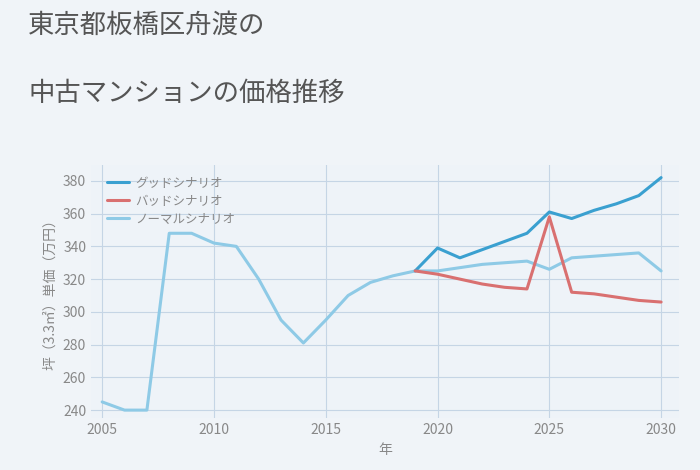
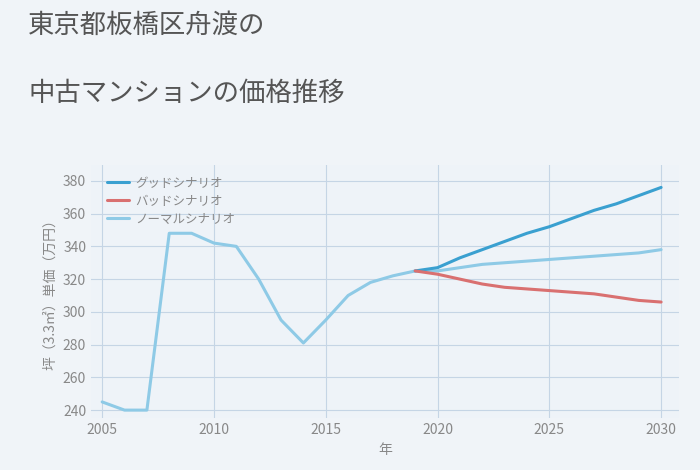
グッドシナリオ/2020: 339 -> 327
ノーマルシナリオ/2025: 326 -> 332
グッドシナリオ/2025: 361 -> 352
バッドシナリオ/2025: 358 -> 313
ノーマルシナリオ/2030: 325 -> 338
グッドシナリオ/2030: 382 -> 376
